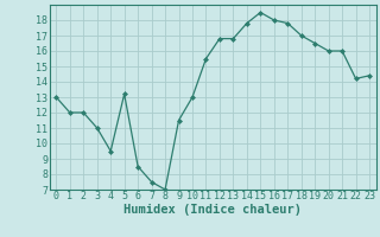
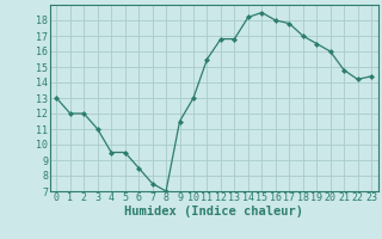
5: 13.2 -> 9.5
14: 17.8 -> 18.2
21: 16.0 -> 14.8
